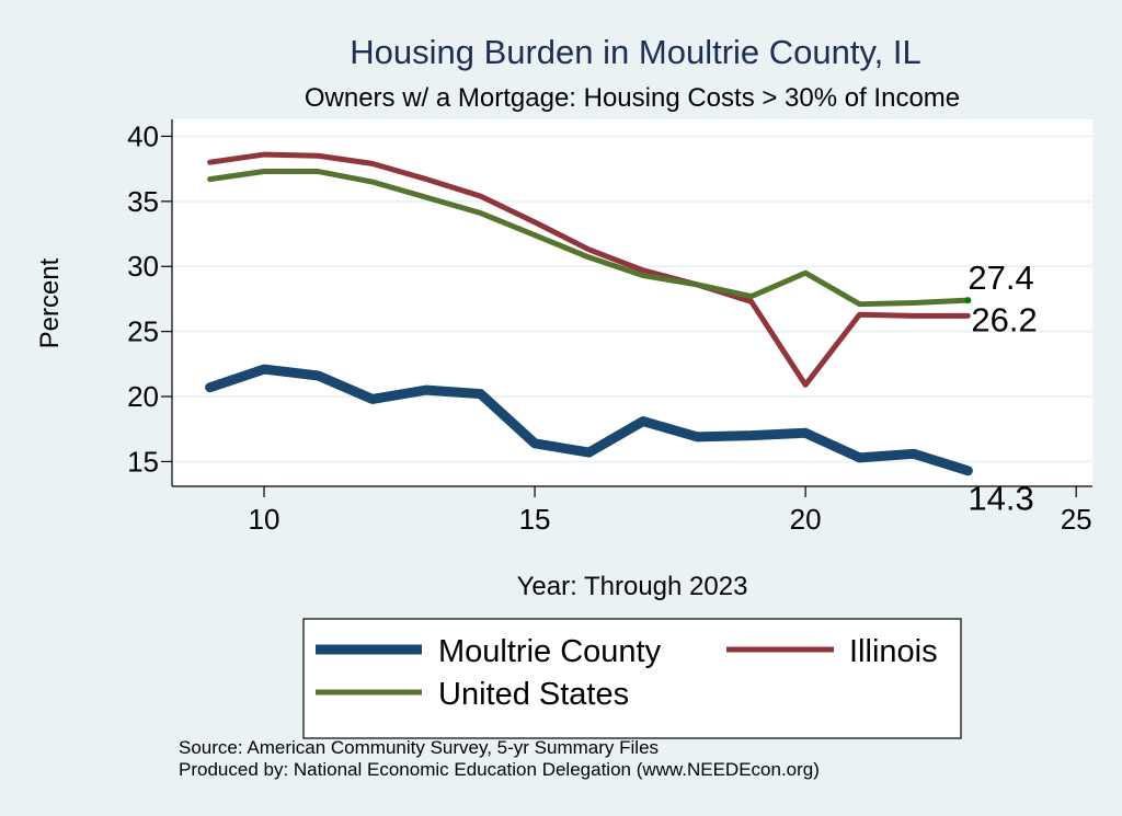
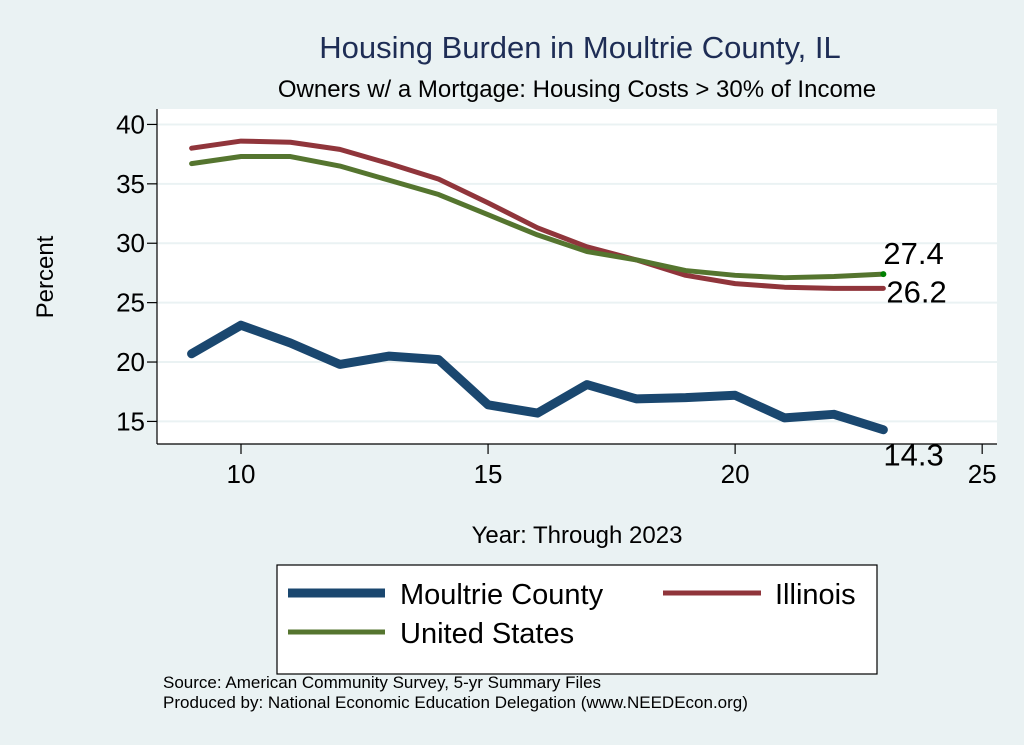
Moultrie County/10: 22.1 -> 23.1
Illinois/20: 20.9 -> 26.6
United States/20: 29.5 -> 27.3
